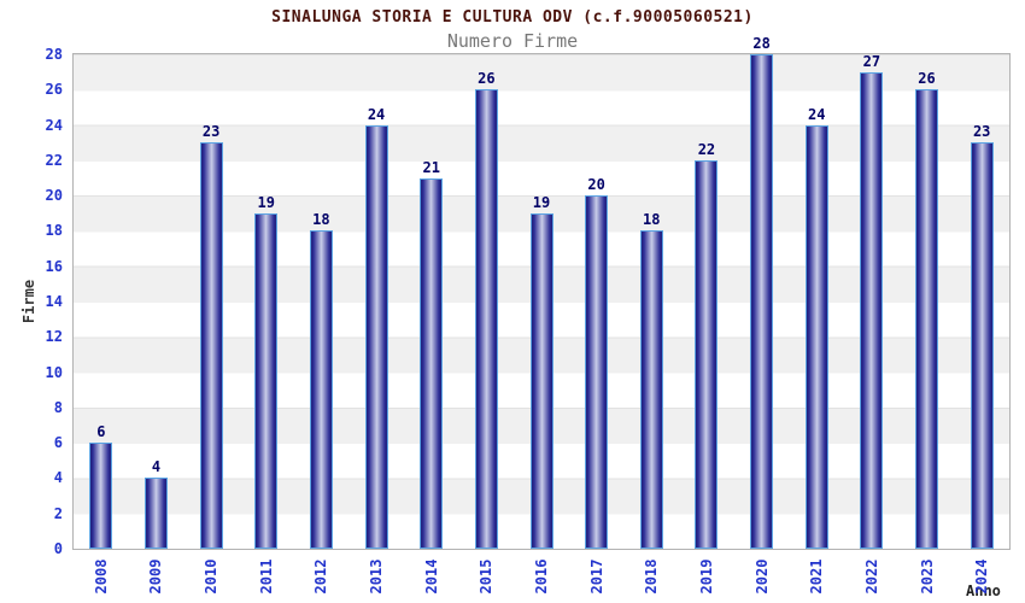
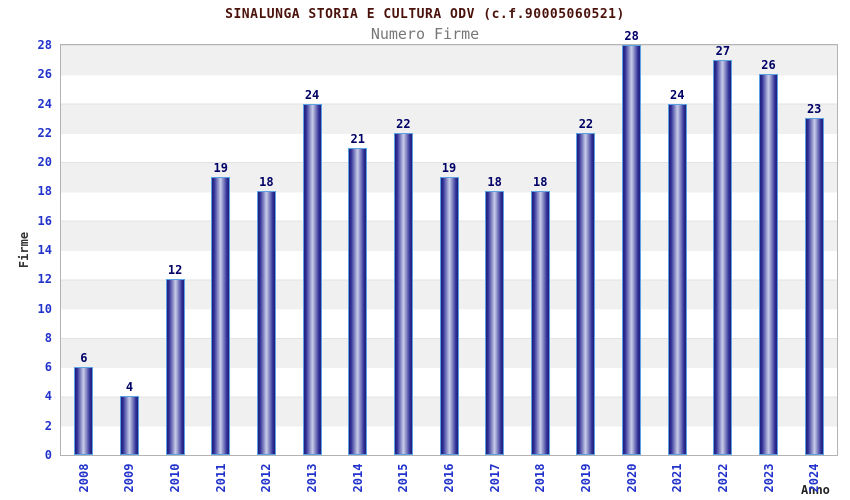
2010: 23 -> 12
2015: 26 -> 22
2017: 20 -> 18
